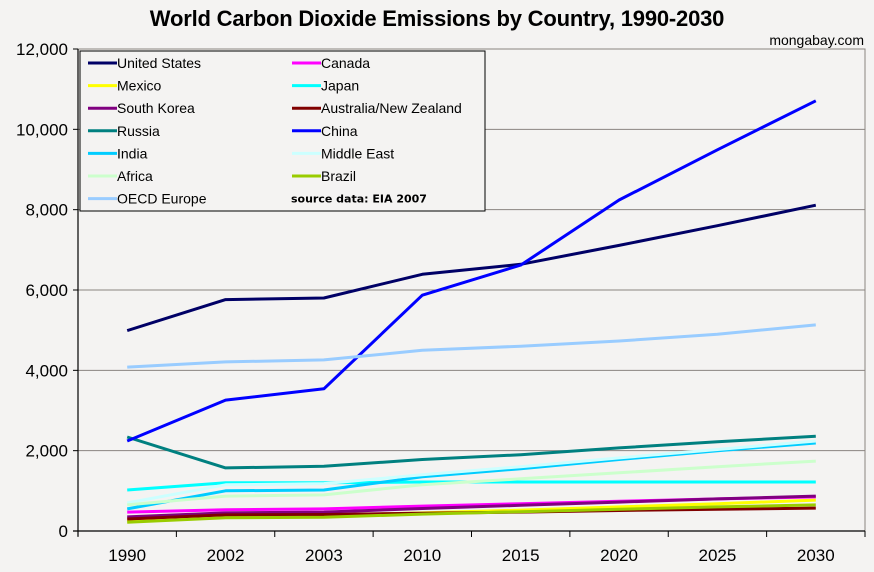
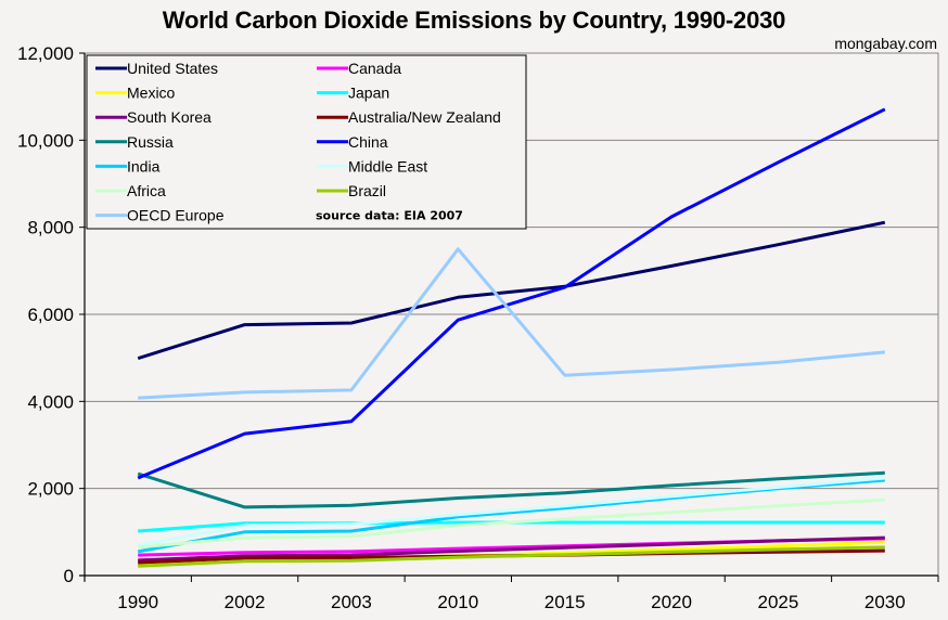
OECD Europe/2010: 4500 -> 7500
